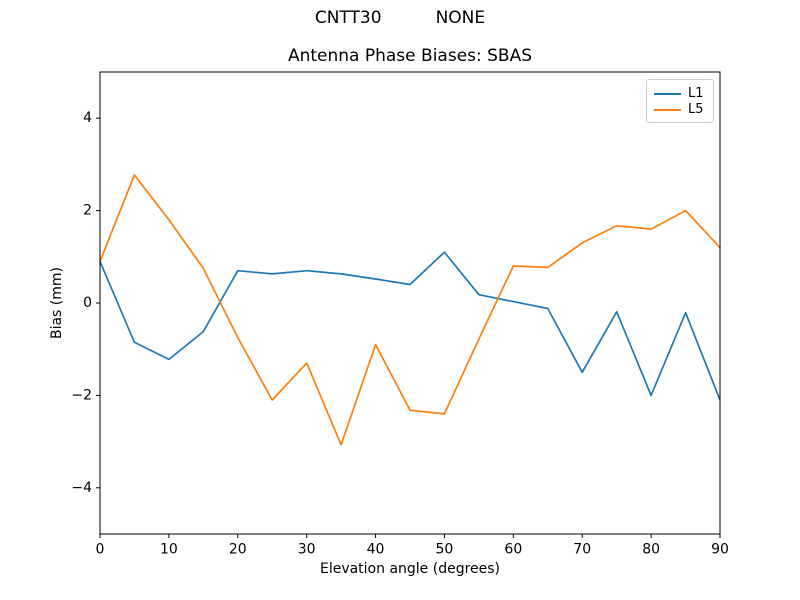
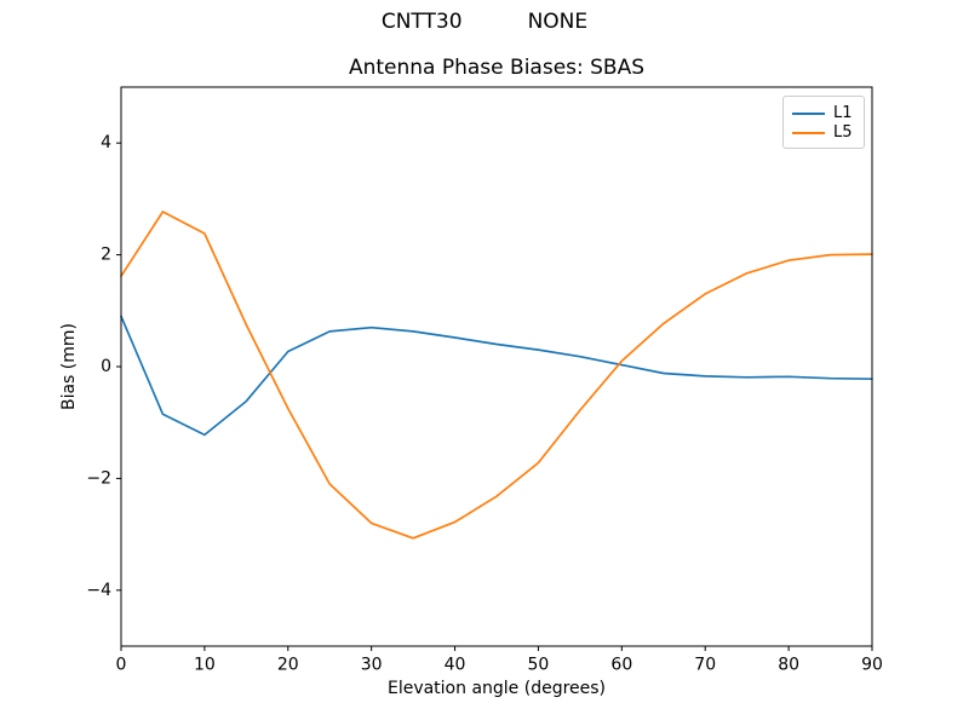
L5/0: 0.9 -> 1.6
L5/10: 1.8 -> 2.4
L1/20: 0.7 -> 0.3
L5/30: -1.3 -> -2.8
L5/40: -0.9 -> -2.8
L1/50: 1.1 -> 0.3
L5/50: -2.4 -> -1.7
L5/60: 0.8 -> 0.1
L1/70: -1.5 -> -0.2
L1/80: -2.0 -> -0.2
L5/80: 1.6 -> 1.9
L1/90: -2.1 -> -0.2
L5/90: 1.2 -> 2.0
